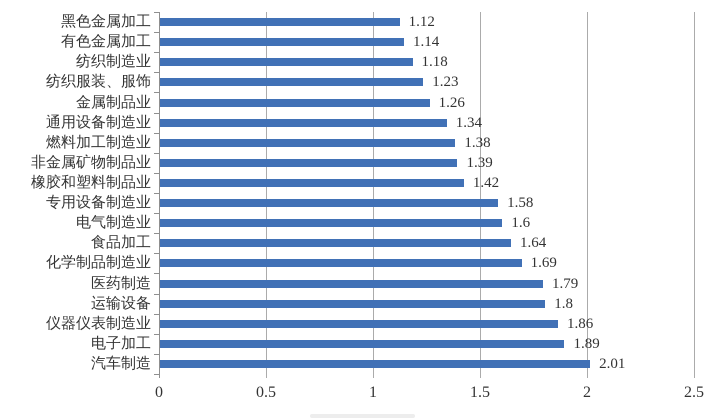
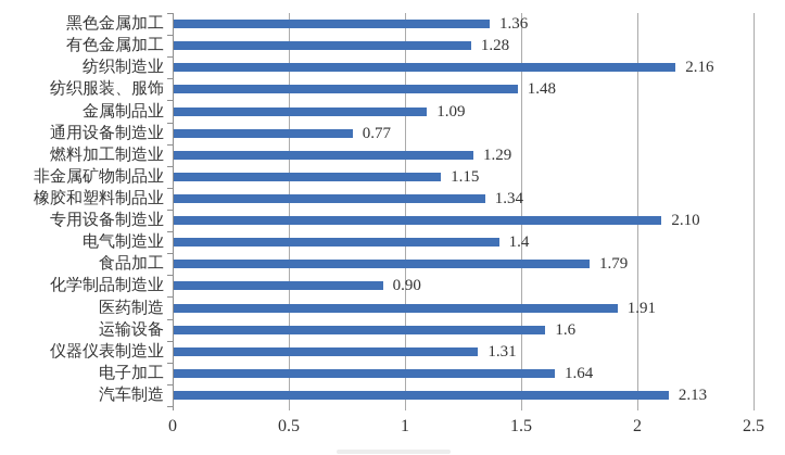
黑色金属加工: 1.12 -> 1.36
有色金属加工: 1.14 -> 1.28
纺织制造业: 1.18 -> 2.16
纺织服装、服饰: 1.23 -> 1.48
金属制品业: 1.26 -> 1.09
通用设备制造业: 1.34 -> 0.77
燃料加工制造业: 1.38 -> 1.29
非金属矿物制品业: 1.39 -> 1.15
橡胶和塑料制品业: 1.42 -> 1.34
专用设备制造业: 1.58 -> 2.10
电气制造业: 1.6 -> 1.4
食品加工: 1.64 -> 1.79
化学制品制造业: 1.69 -> 0.90
医药制造: 1.79 -> 1.91
运输设备: 1.8 -> 1.6
仪器仪表制造业: 1.86 -> 1.31
电子加工: 1.89 -> 1.64
汽车制造: 2.01 -> 2.13
